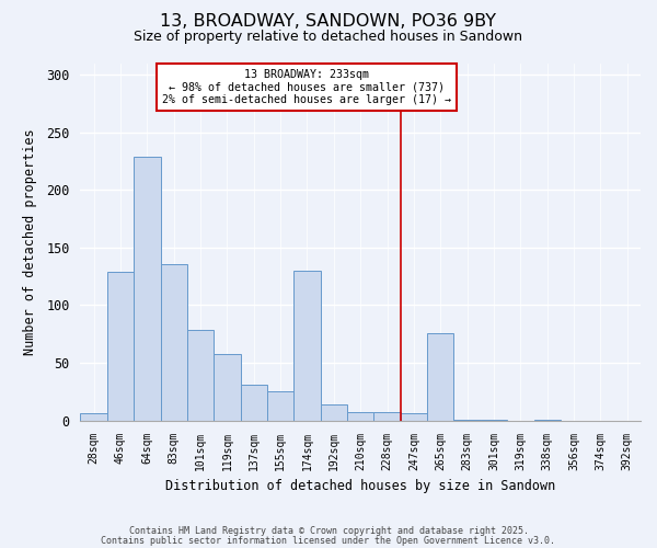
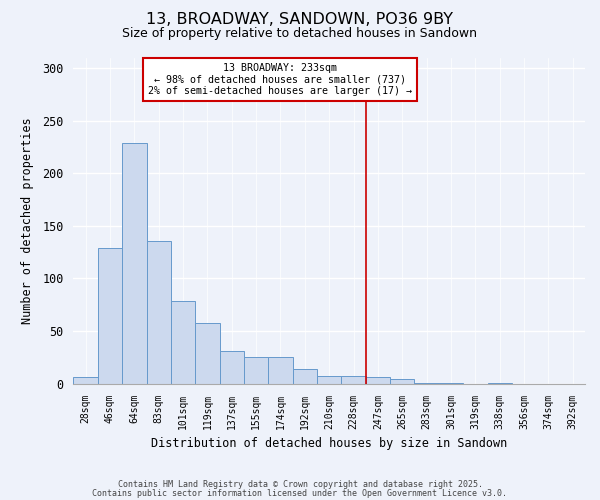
174sqm: 130 -> 25
265sqm: 76 -> 4
